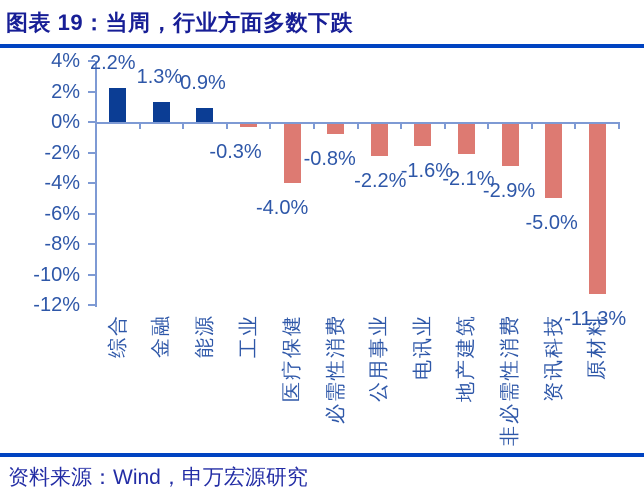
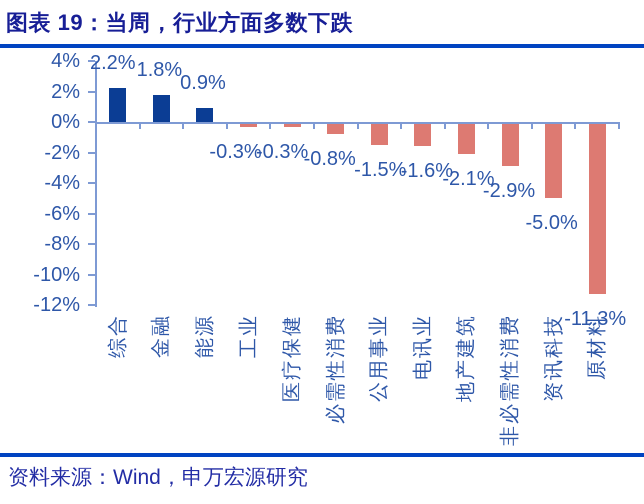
金融: 1.3% -> 1.8%
医疗保健: -4.0% -> -0.3%
公用事业: -2.2% -> -1.5%
